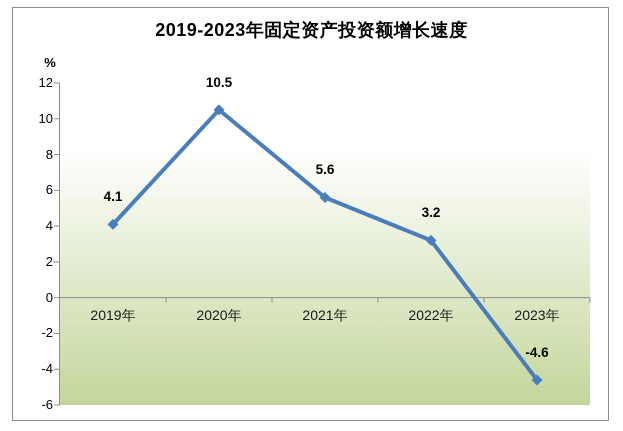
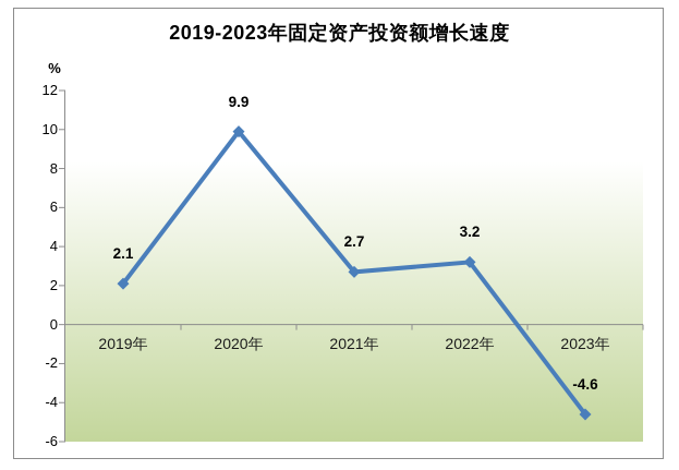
2019年: 4.1 -> 2.1
2020年: 10.5 -> 9.9
2021年: 5.6 -> 2.7
